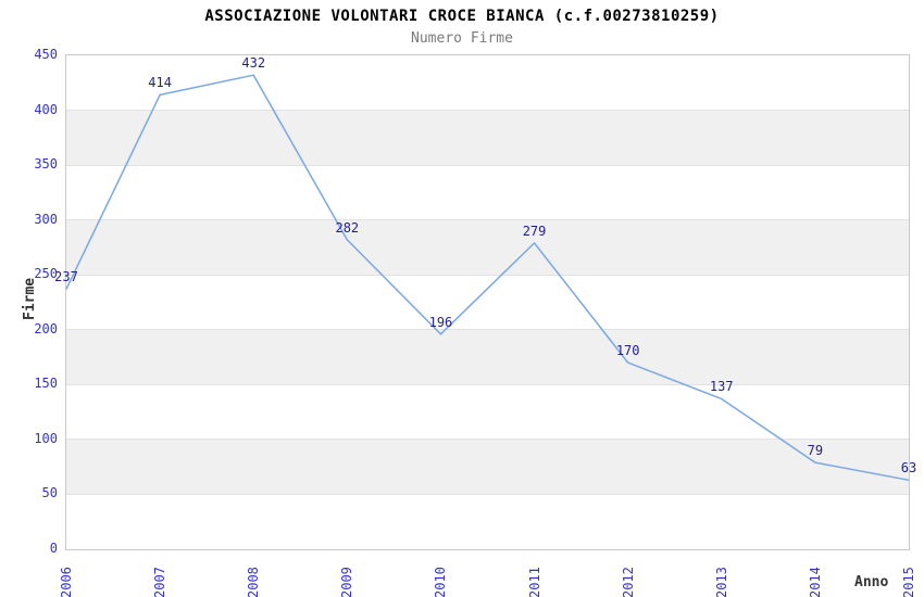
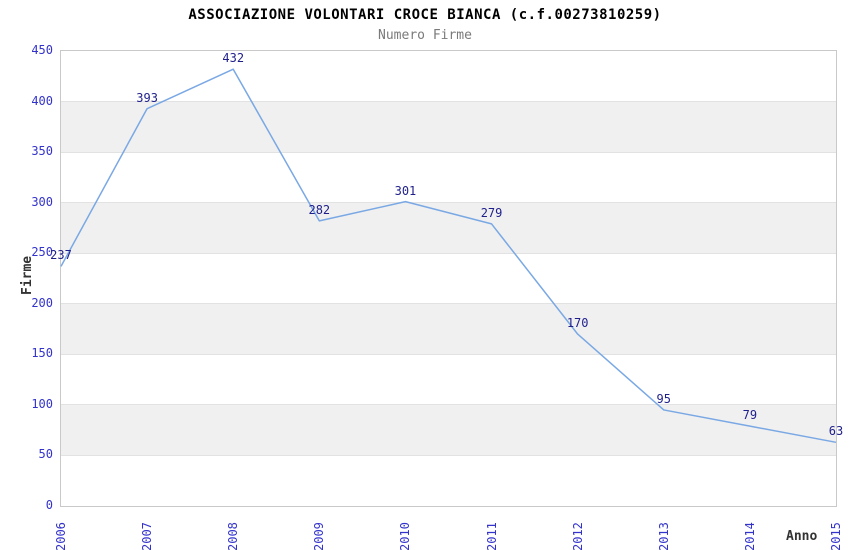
2007: 414 -> 393
2010: 196 -> 301
2013: 137 -> 95
